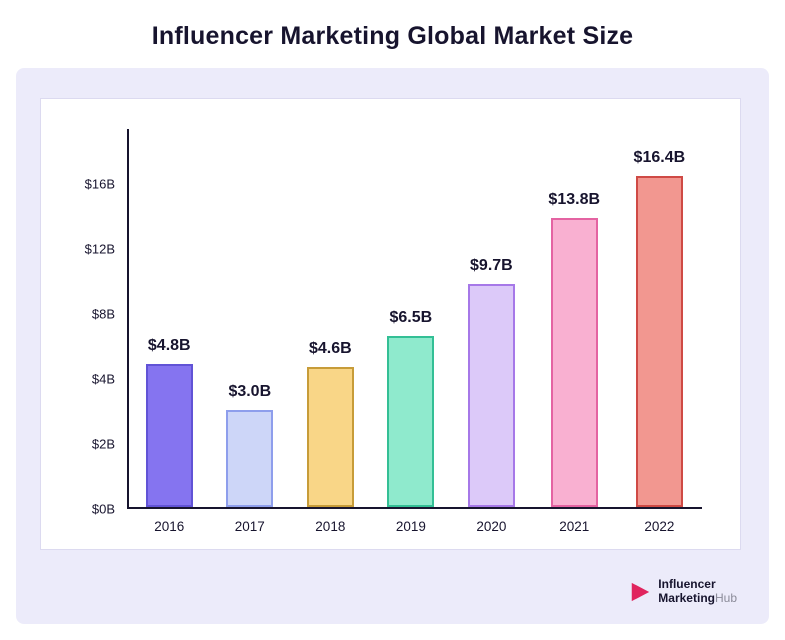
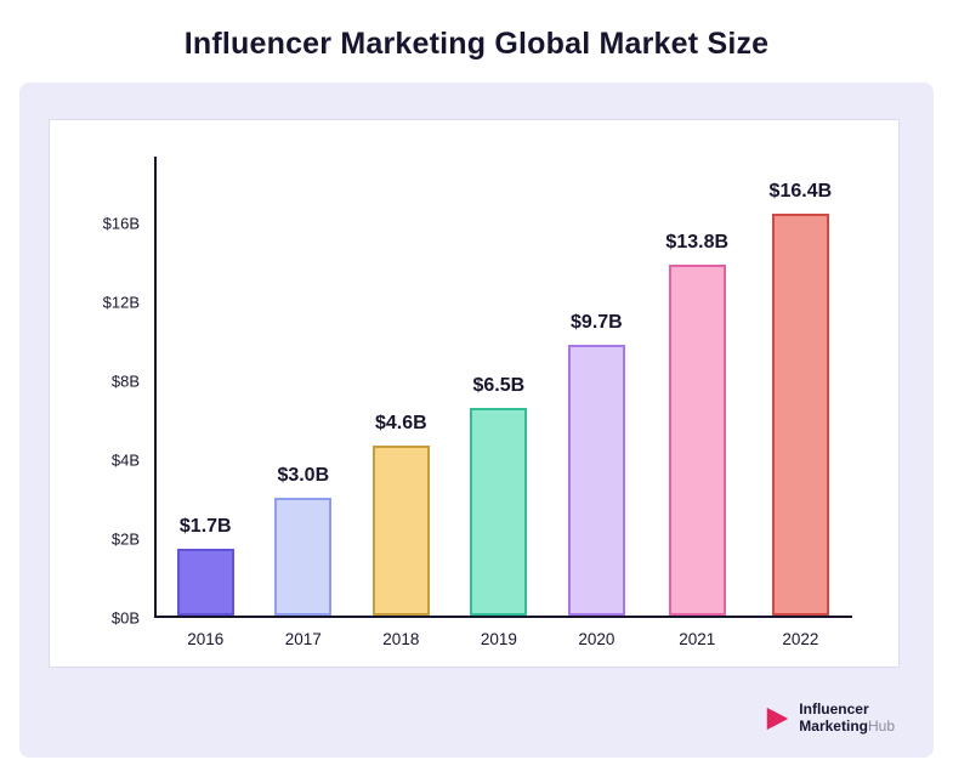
2016: $4.8B -> $1.7B
